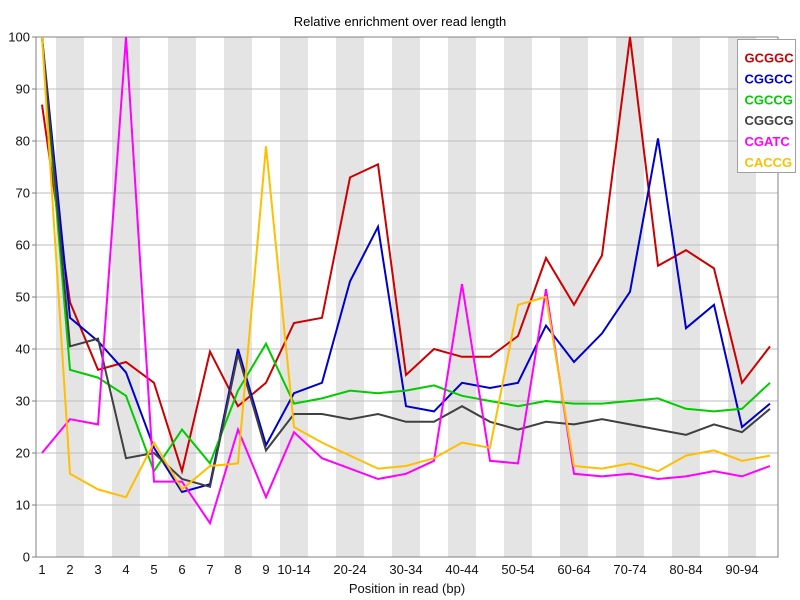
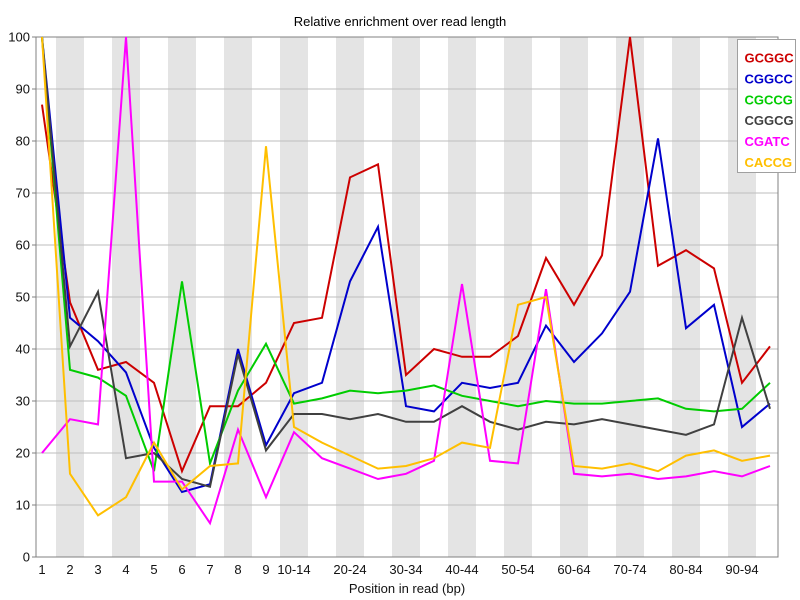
CGGCG/3: 42 -> 51
CACCG/3: 13 -> 8
CGCCG/6: 24 -> 53
GCGGC/7: 40 -> 29
CGGCG/90-94: 24 -> 46
